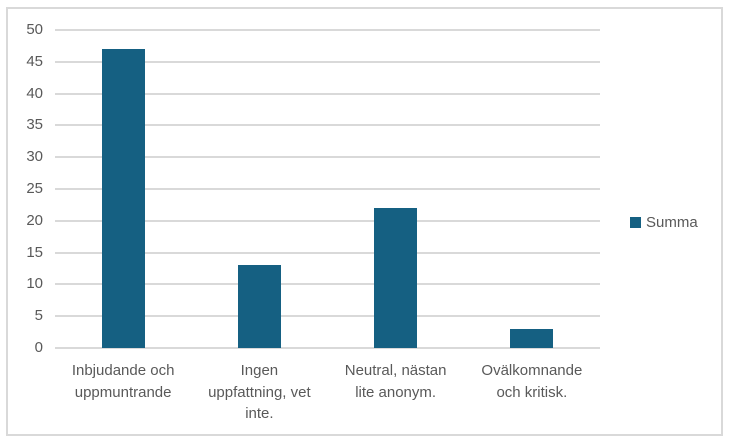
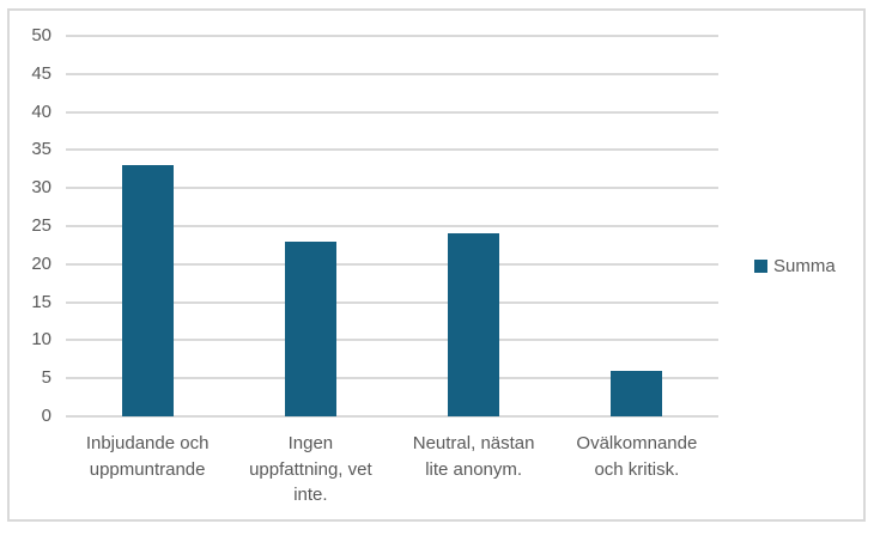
Inbjudande och uppmuntrande: 47 -> 33
Ingen uppfattning, vet inte.: 13 -> 23
Neutral, nästan lite anonym.: 22 -> 24
Ovälkomnande och kritisk.: 3 -> 6
